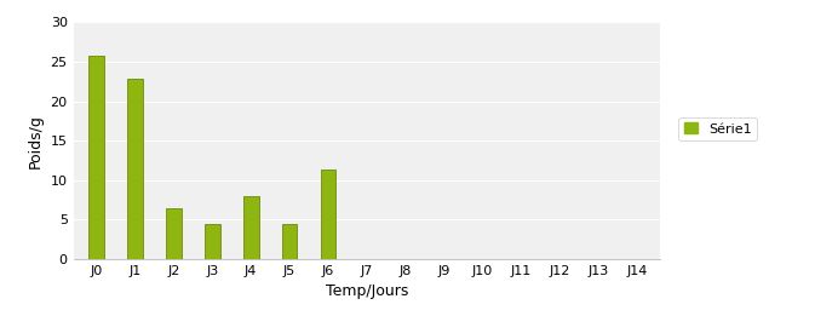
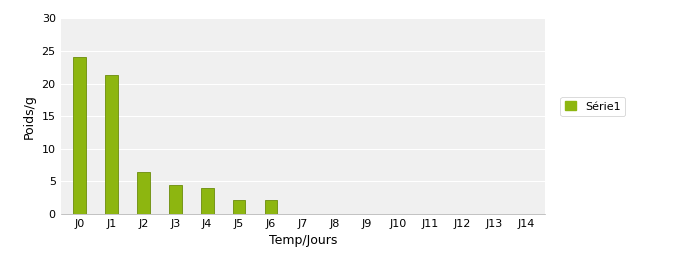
J0: 25.8 -> 24.0
J1: 22.8 -> 21.3
J4: 8.0 -> 4.0
J5: 4.4 -> 2.1
J6: 11.4 -> 2.1
